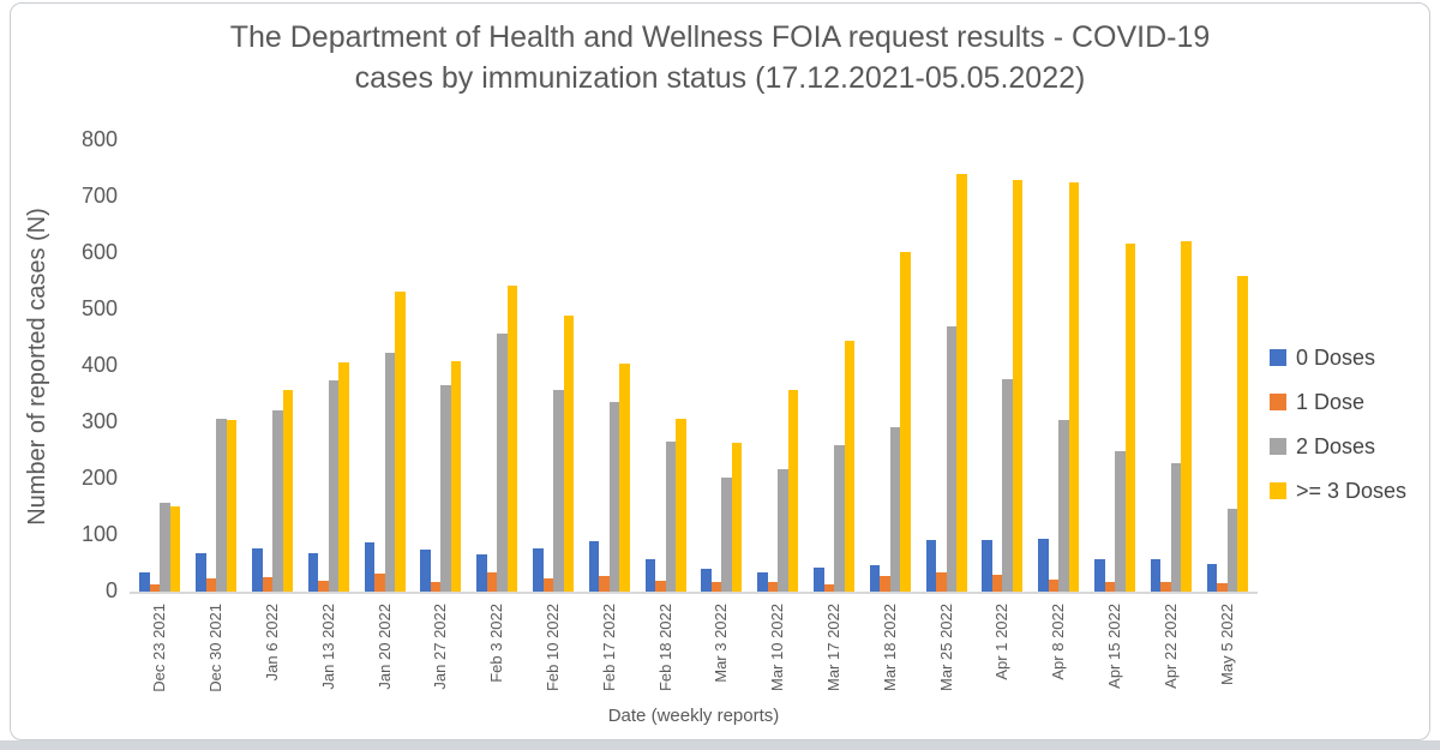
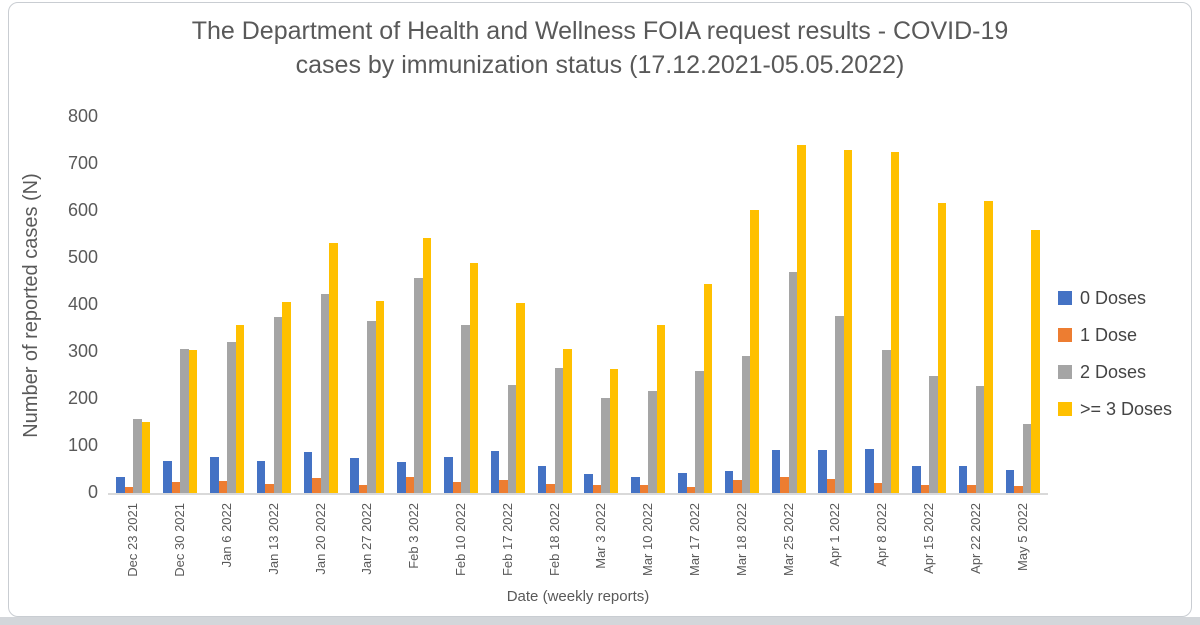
2 Doses/Feb 17 2022: 340 -> 230
